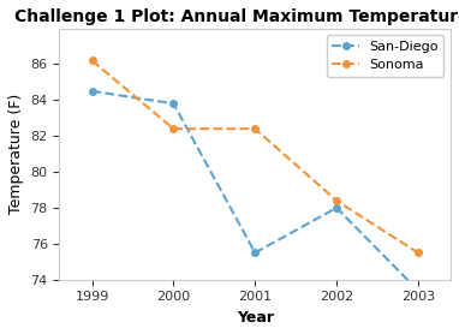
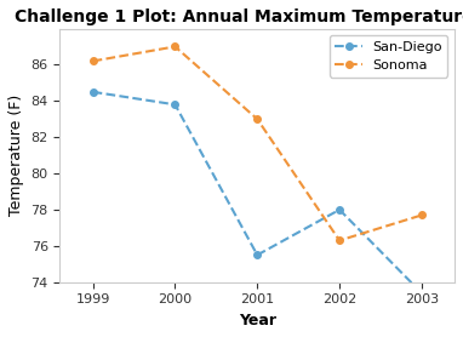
Sonoma/2000: 82.4 -> 87.0
Sonoma/2001: 82.4 -> 83.0
Sonoma/2002: 78.4 -> 76.3
Sonoma/2003: 75.5 -> 77.7
